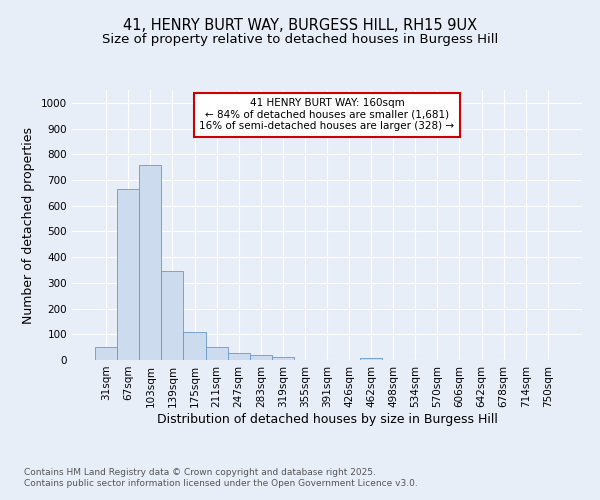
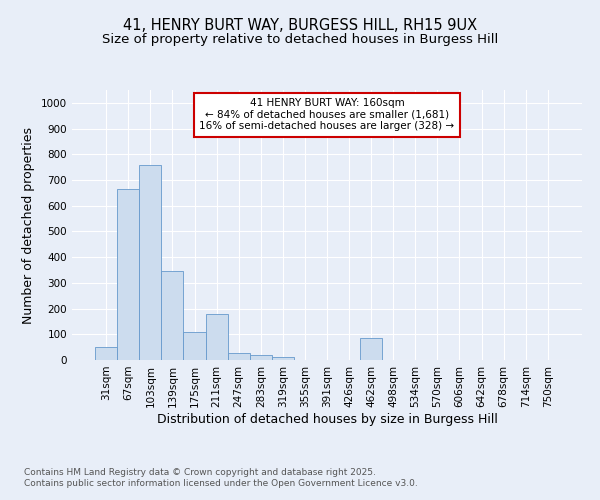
211sqm: 52 -> 180
462sqm: 7 -> 85
